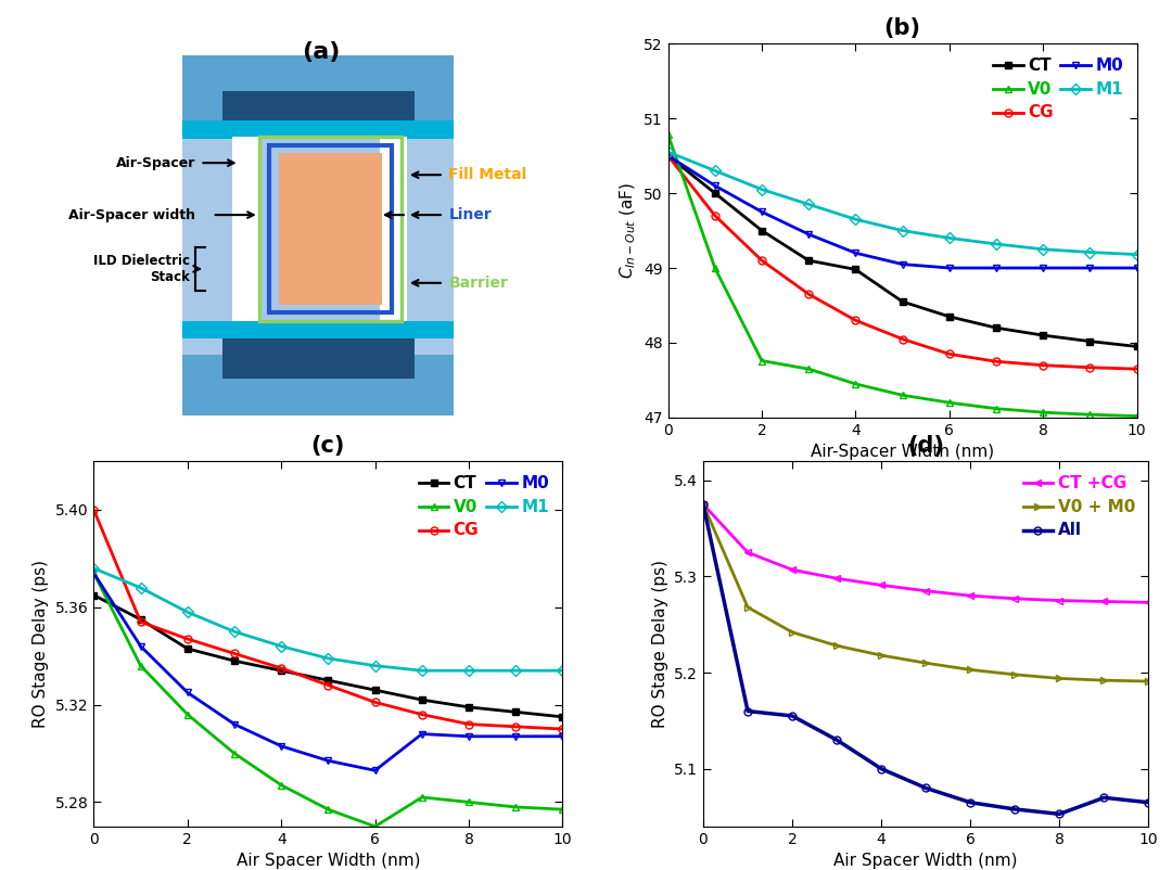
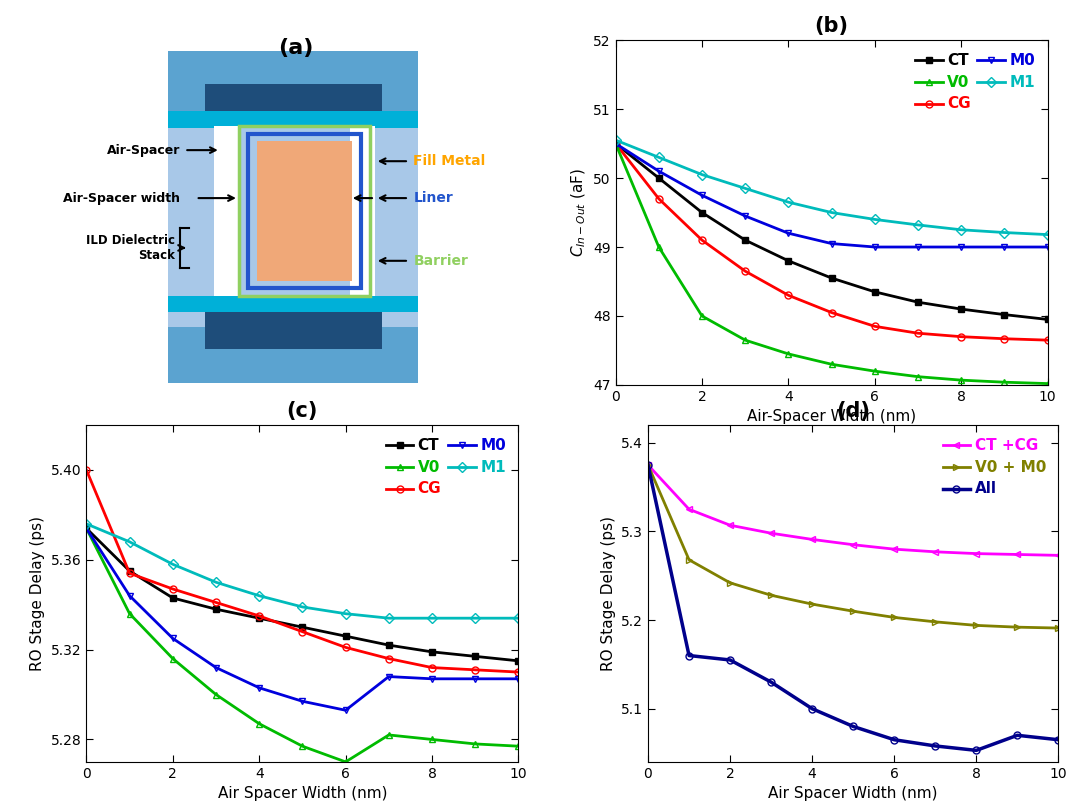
(b)/V0/0: 50.78 -> 50.50
(b)/V0/2: 47.76 -> 48.00
(b)/CT/4: 48.98 -> 48.80
(c)/CT/0: 5.365 -> 5.374
